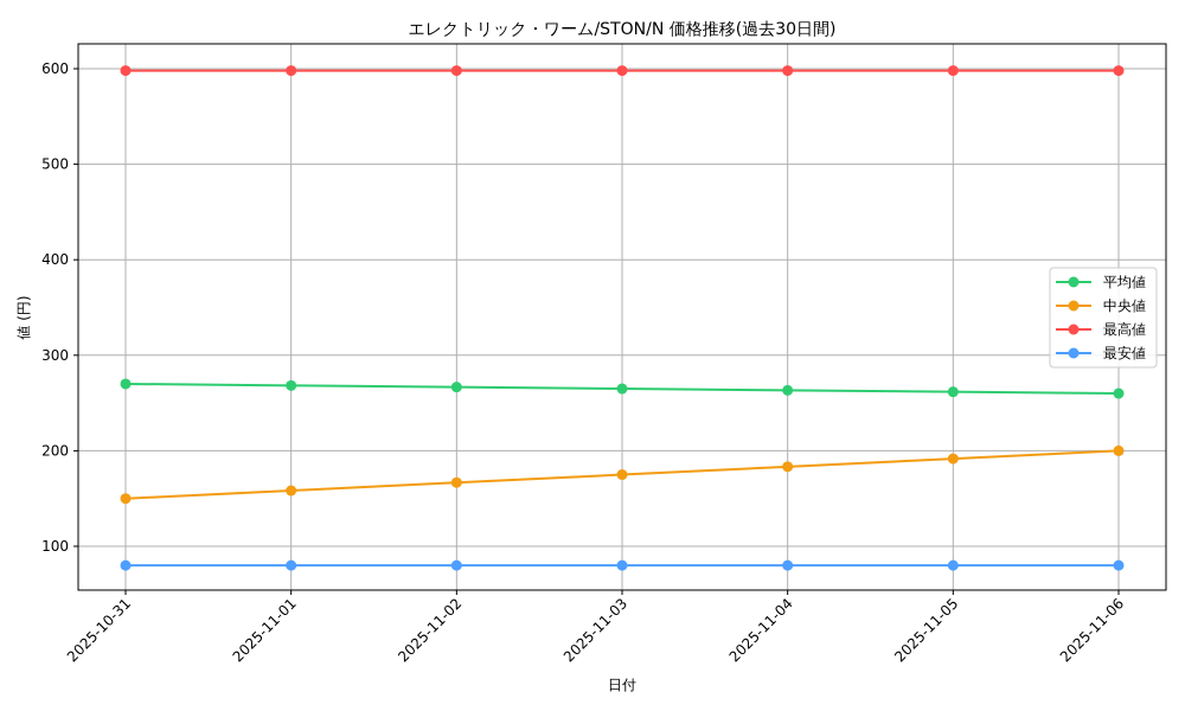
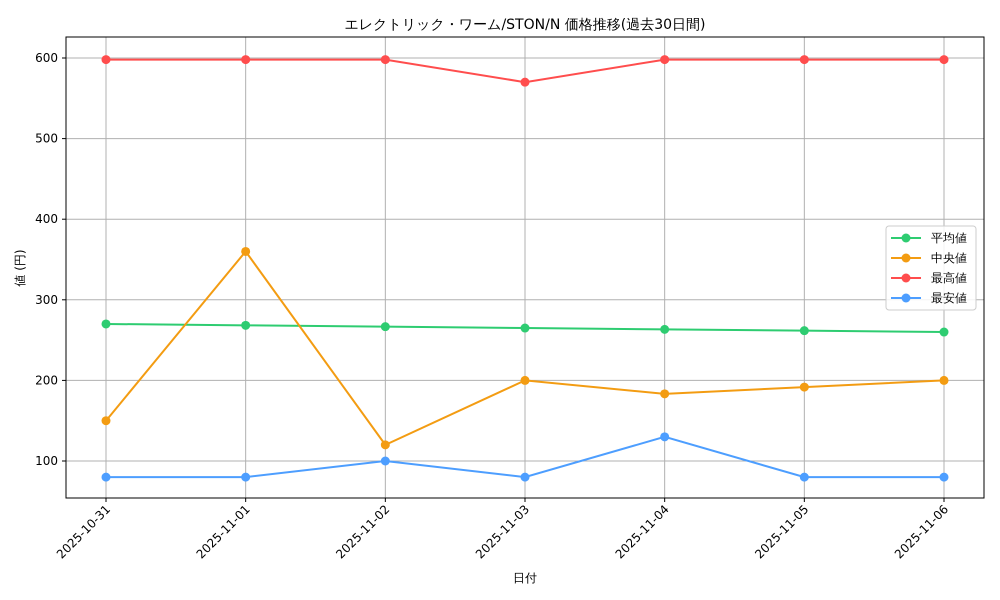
中央値/2025-11-01: 160 -> 360
中央値/2025-11-02: 170 -> 120
最安値/2025-11-02: 80 -> 100
中央値/2025-11-03: 180 -> 200
最高値/2025-11-03: 600 -> 570
最安値/2025-11-04: 80 -> 130
